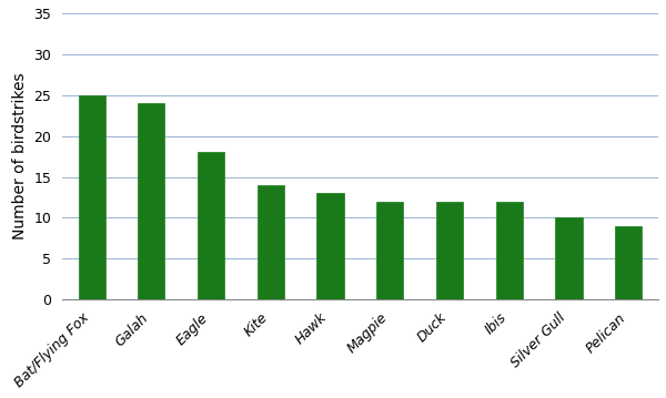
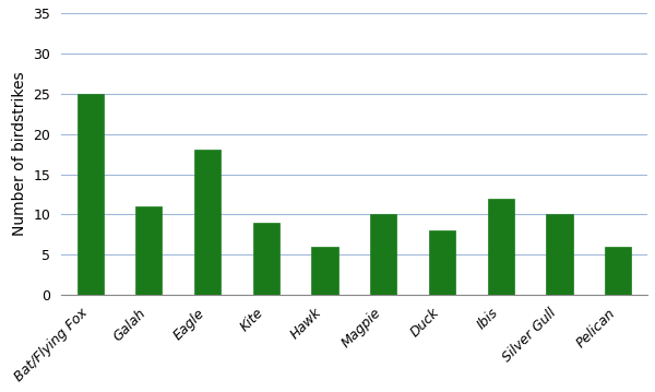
Galah: 24 -> 11
Kite: 14 -> 9
Hawk: 13 -> 6
Magpie: 12 -> 10
Duck: 12 -> 8
Pelican: 9 -> 6
